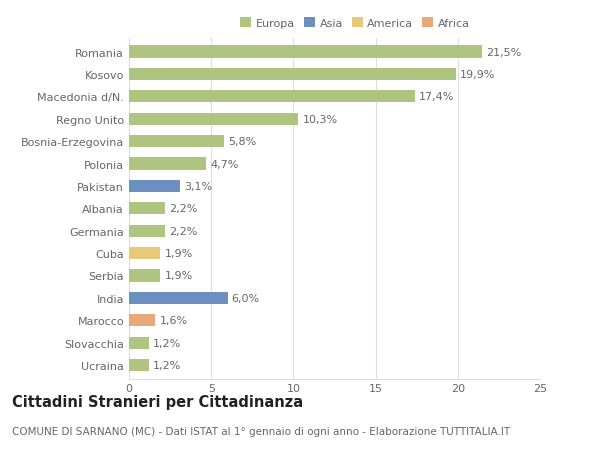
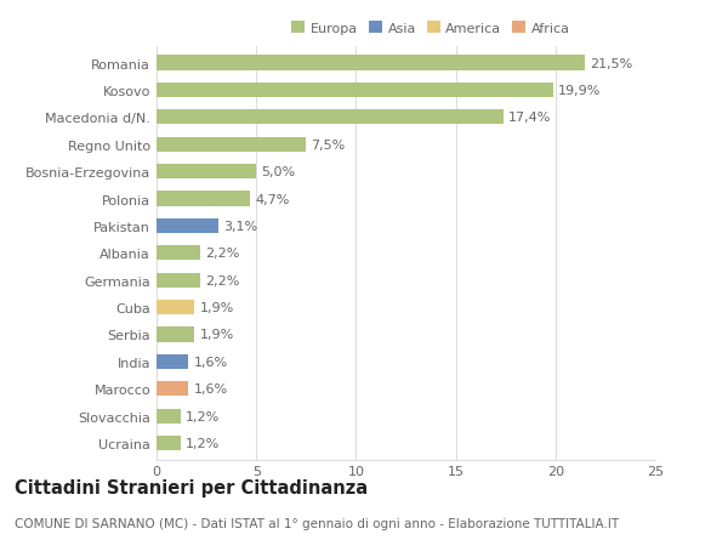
Regno Unito: 10,3% -> 7,5%
Bosnia-Erzegovina: 5,8% -> 5,0%
India: 6,0% -> 1,6%
